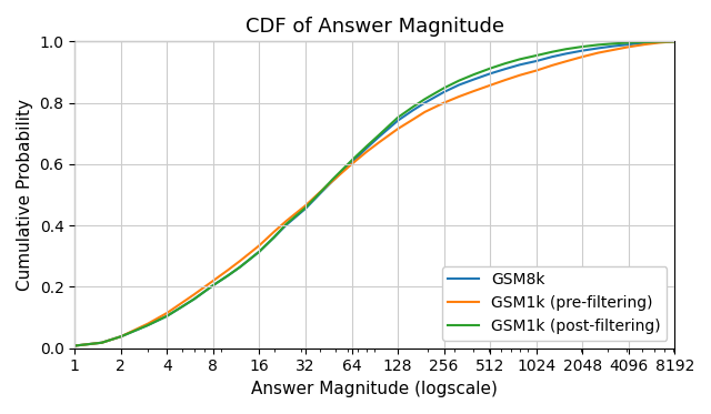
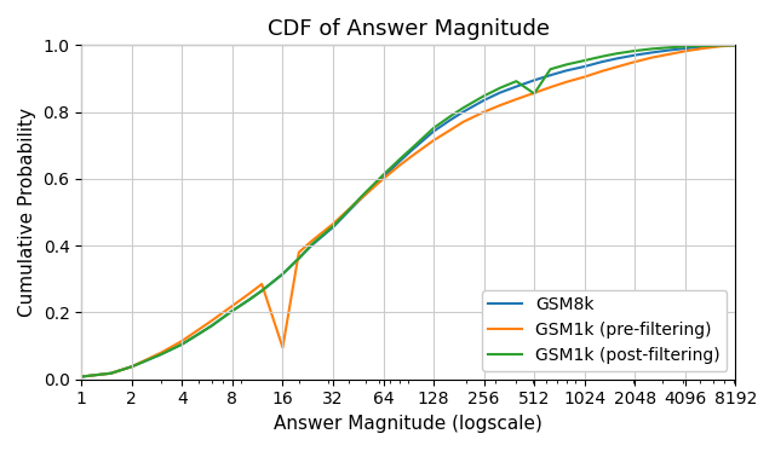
GSM1k (pre-filtering)/16: 0.335 -> 0.095
GSM1k (post-filtering)/512: 0.912 -> 0.855
